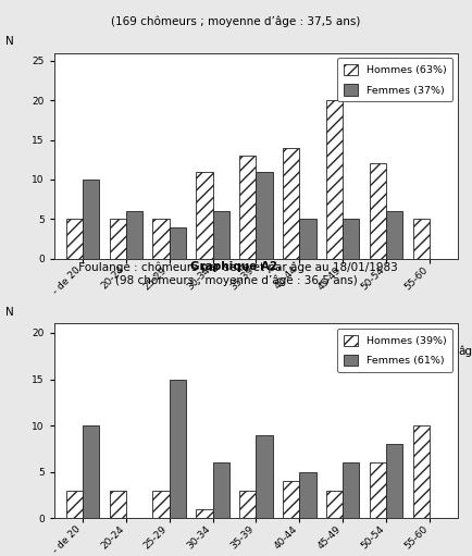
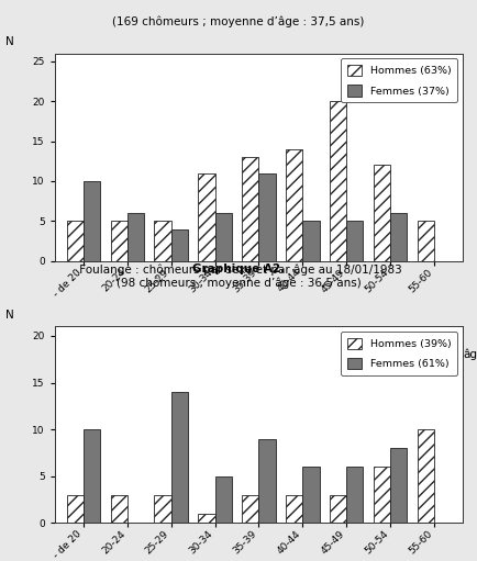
Femmes (61%)/25-29: 15 -> 14
Femmes (61%)/30-34: 6 -> 5
Hommes (39%)/40-44: 4 -> 3
Femmes (61%)/40-44: 5 -> 6
